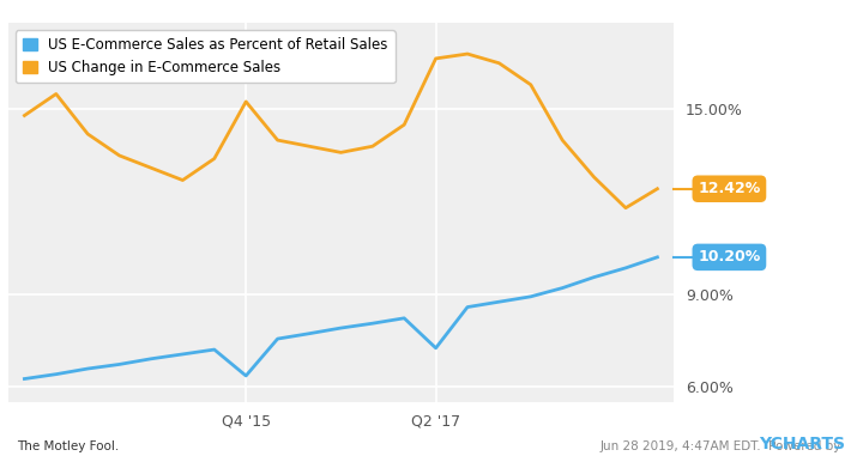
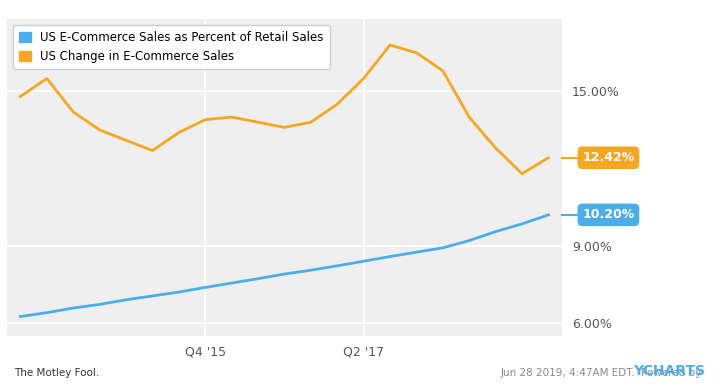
US E-Commerce Sales as Percent of Retail Sales/Q4 '15: 6.35% -> 7.38%
US Change in E-Commerce Sales/Q4 '15: 15.25% -> 13.90%
US E-Commerce Sales as Percent of Retail Sales/Q2 '17: 7.25% -> 8.40%
US Change in E-Commerce Sales/Q2 '17: 16.65% -> 15.50%
